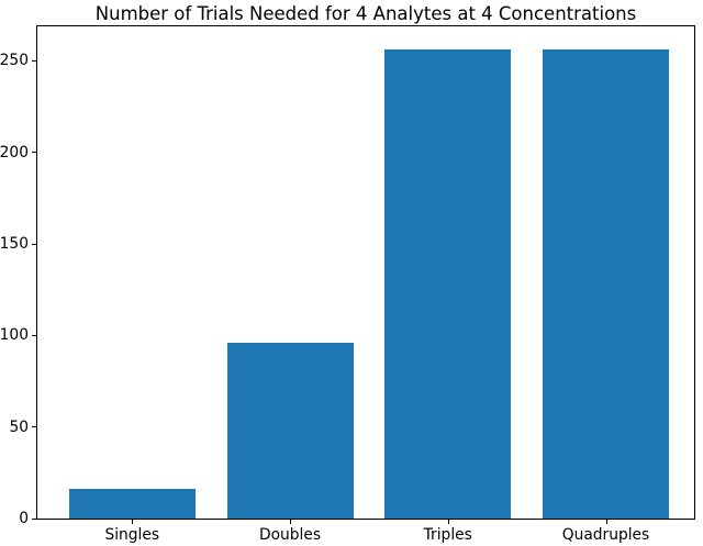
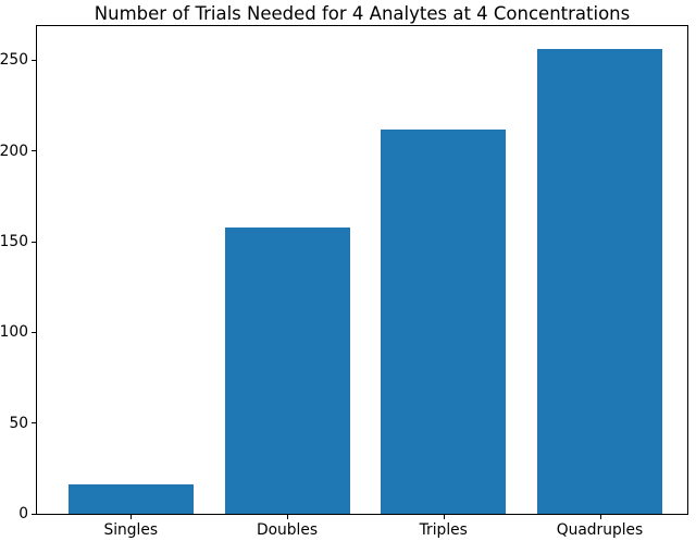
Doubles: 96 -> 158
Triples: 256 -> 212
